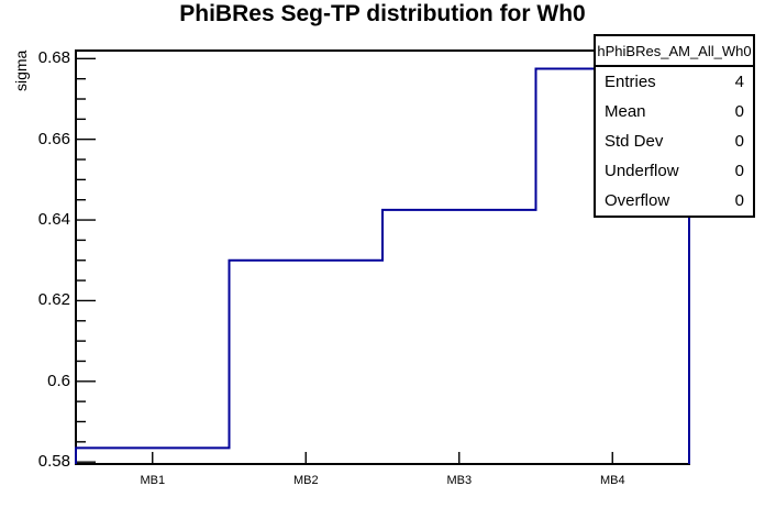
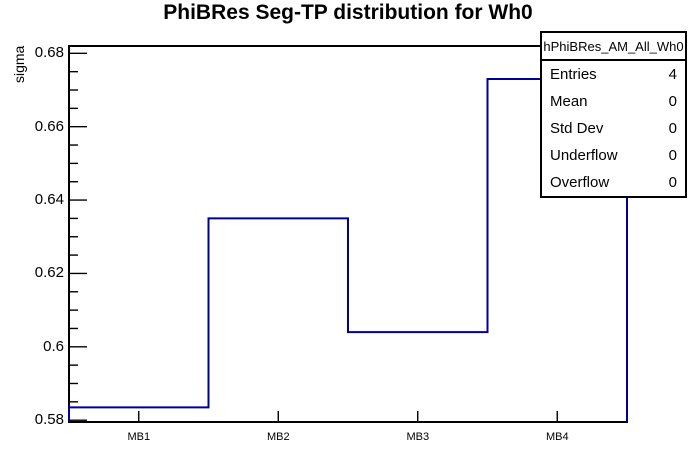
MB2: 0.630 -> 0.635
MB3: 0.642 -> 0.604
MB4: 0.677 -> 0.673
